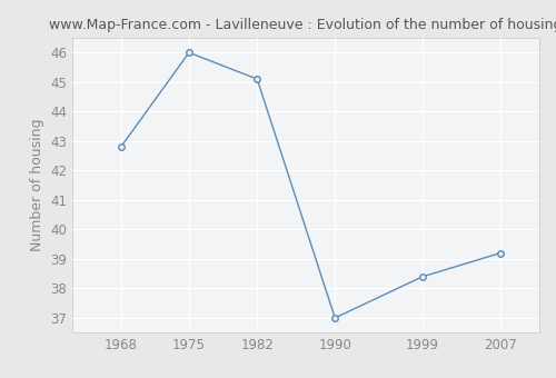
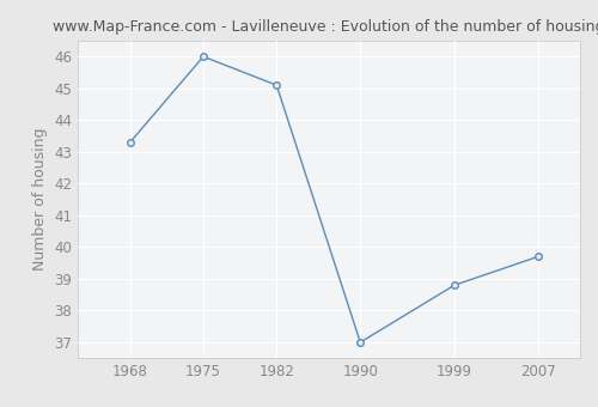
1968: 42.8 -> 43.3
1999: 38.4 -> 38.8
2007: 39.2 -> 39.7
